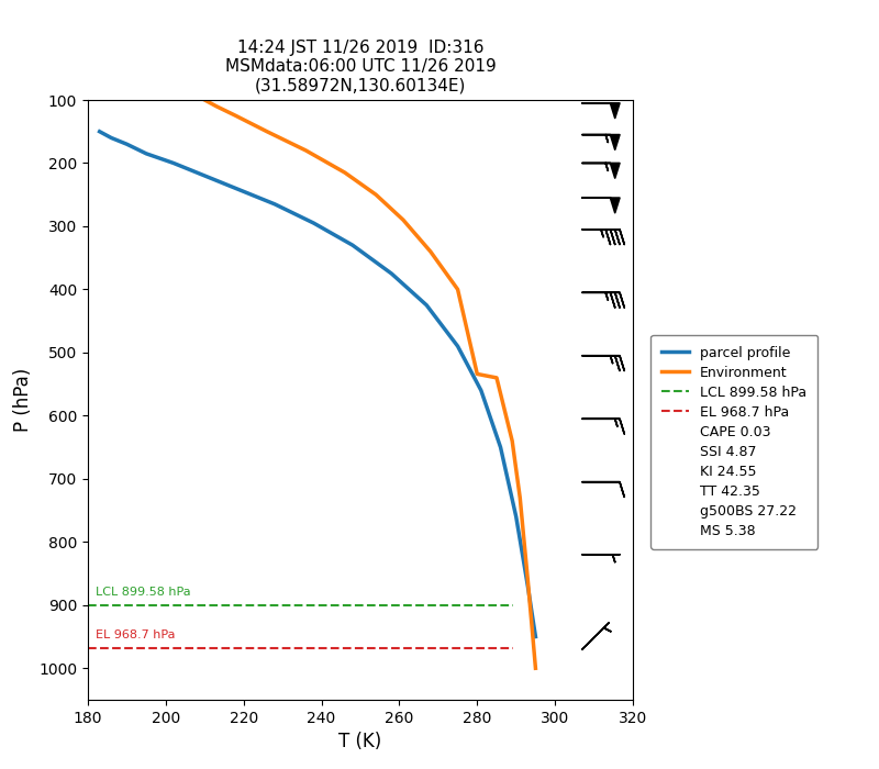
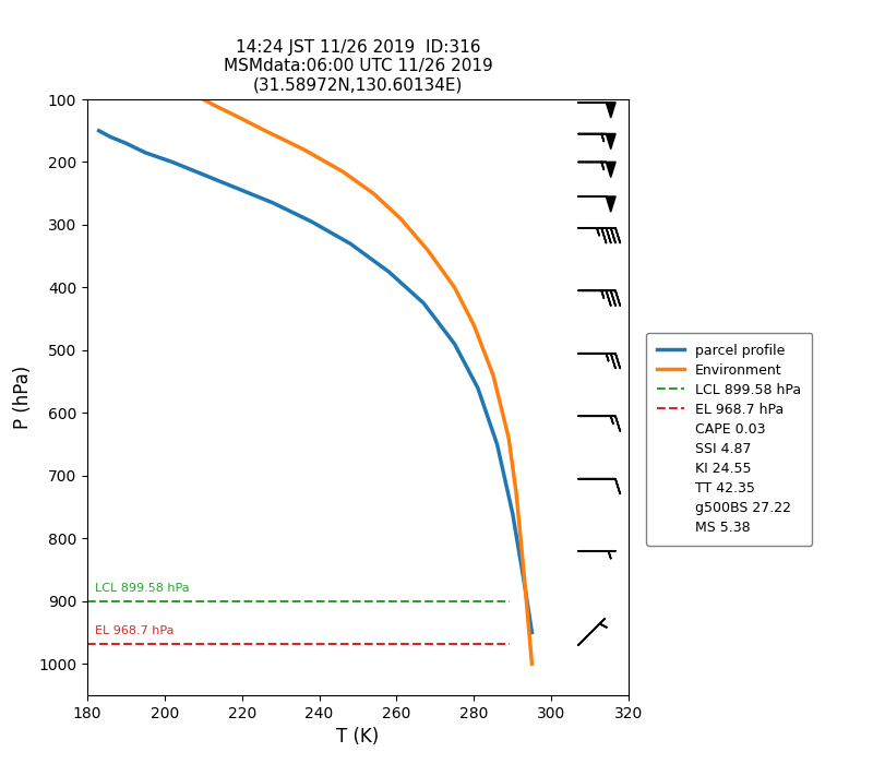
Environment/280: 534 -> 460
